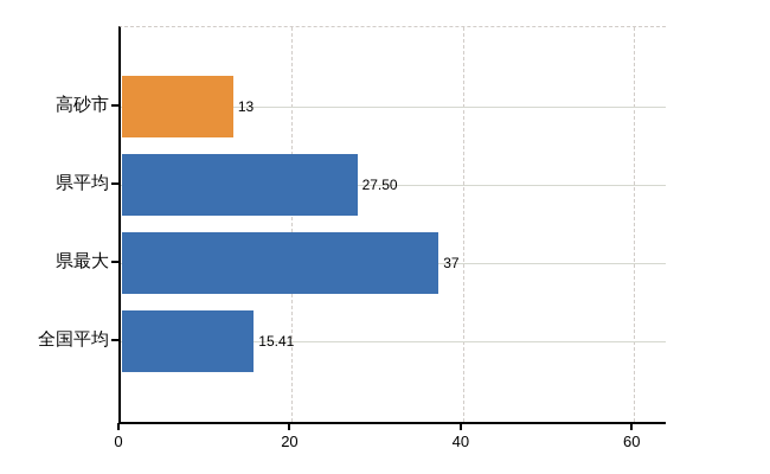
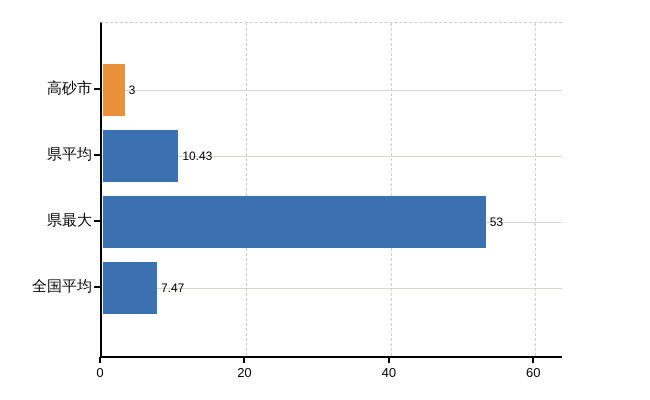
高砂市: 13 -> 3
県平均: 27.50 -> 10.43
県最大: 37 -> 53
全国平均: 15.41 -> 7.47
